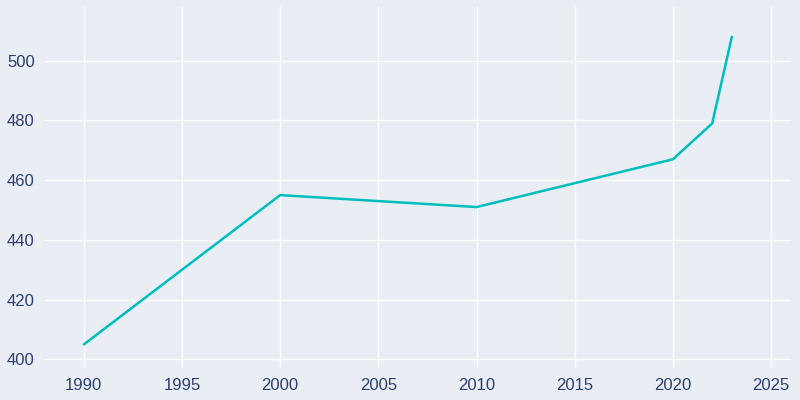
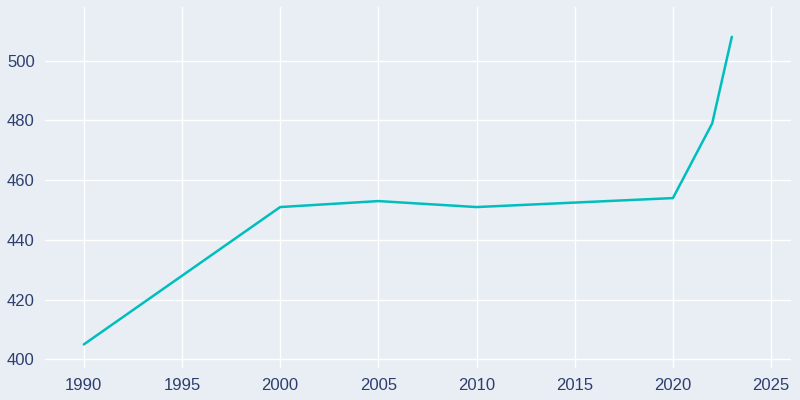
2000: 455 -> 451
2020: 467 -> 454
